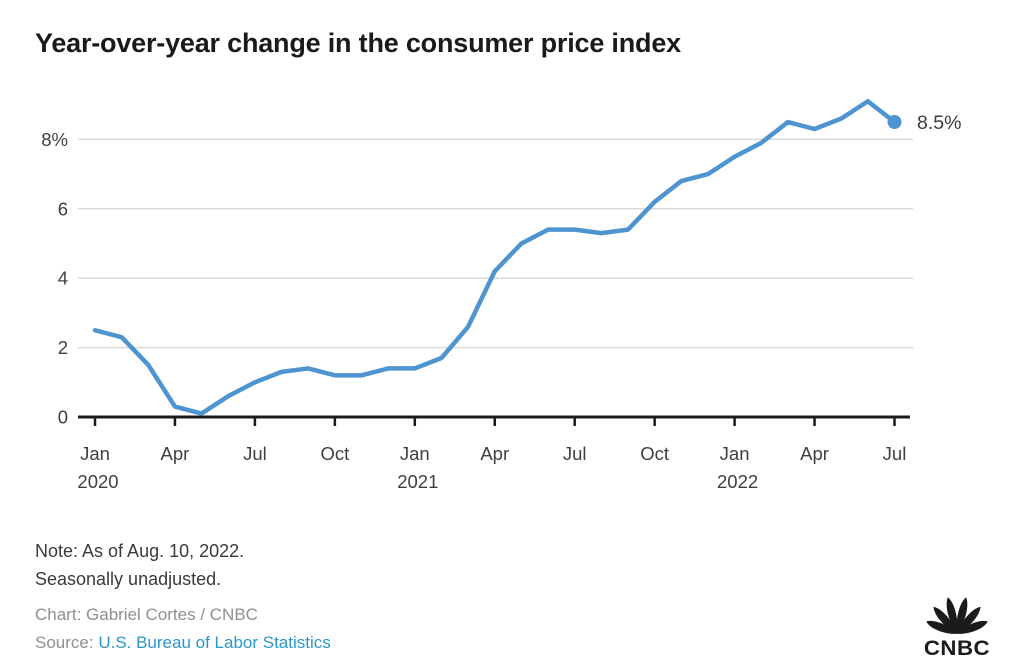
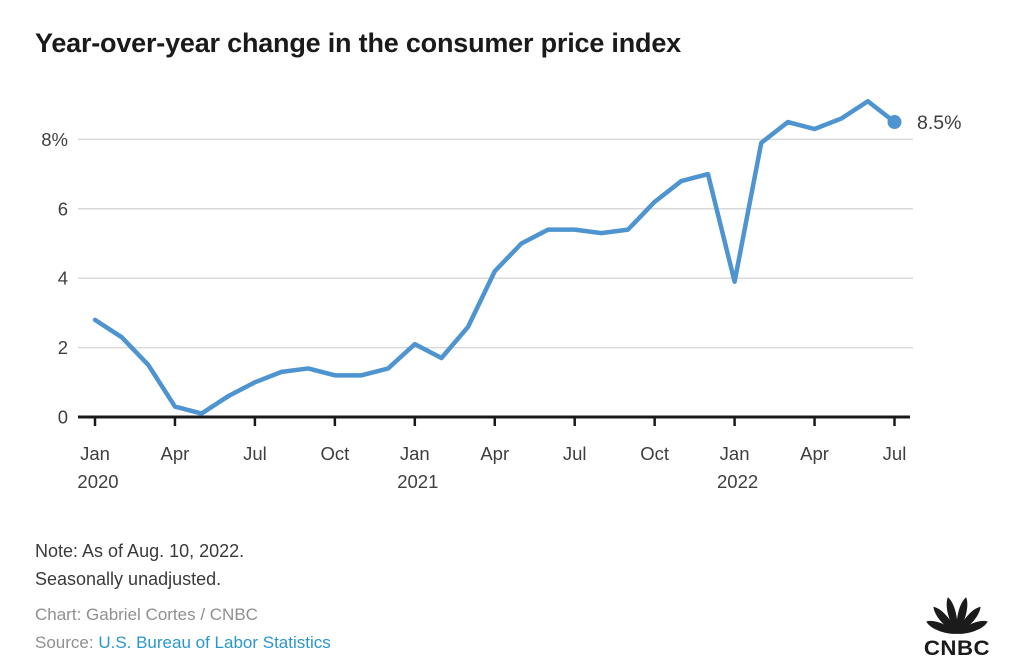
Jan 2020: 2.5% -> 2.8%
Jan 2021: 1.4% -> 2.1%
Jan 2022: 7.5% -> 3.9%
